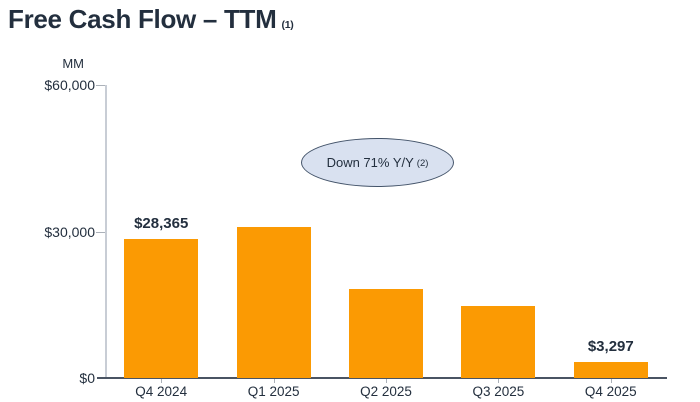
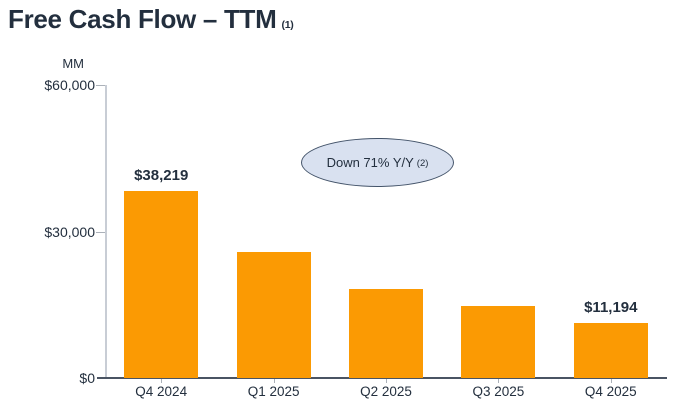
Q4 2024: $28,365 -> $38,219
Q1 2025: $31000 -> $26000
Q4 2025: $3,297 -> $11,194
